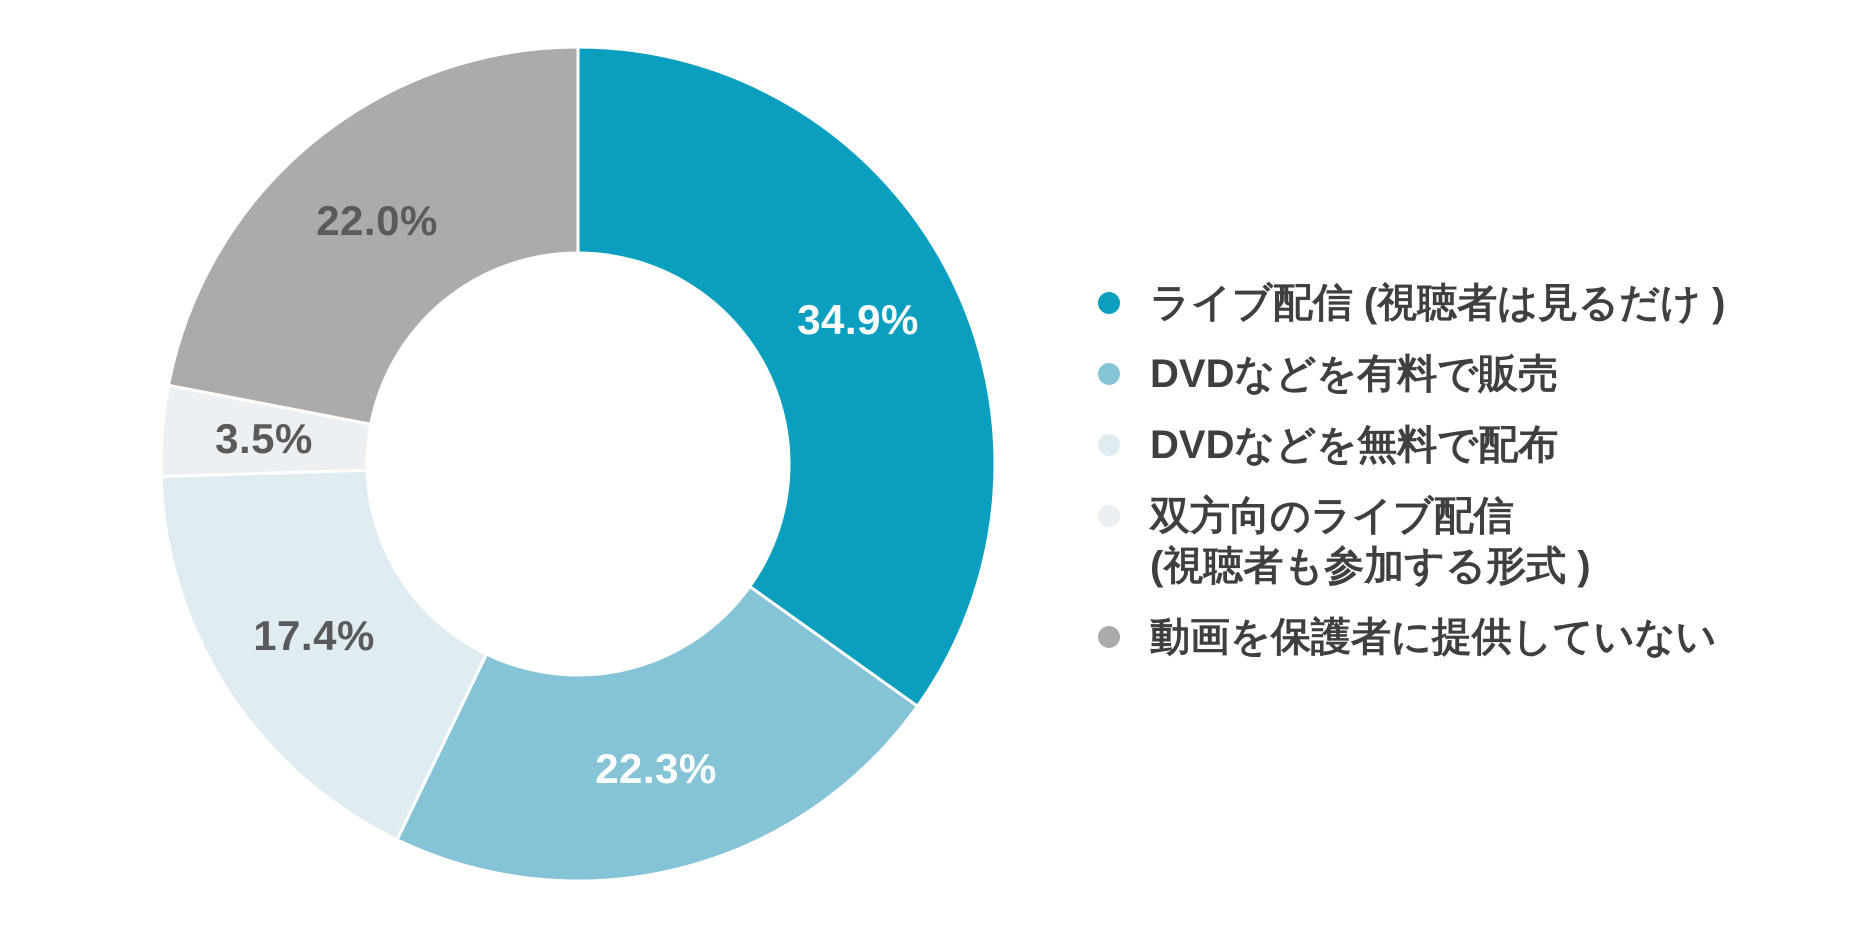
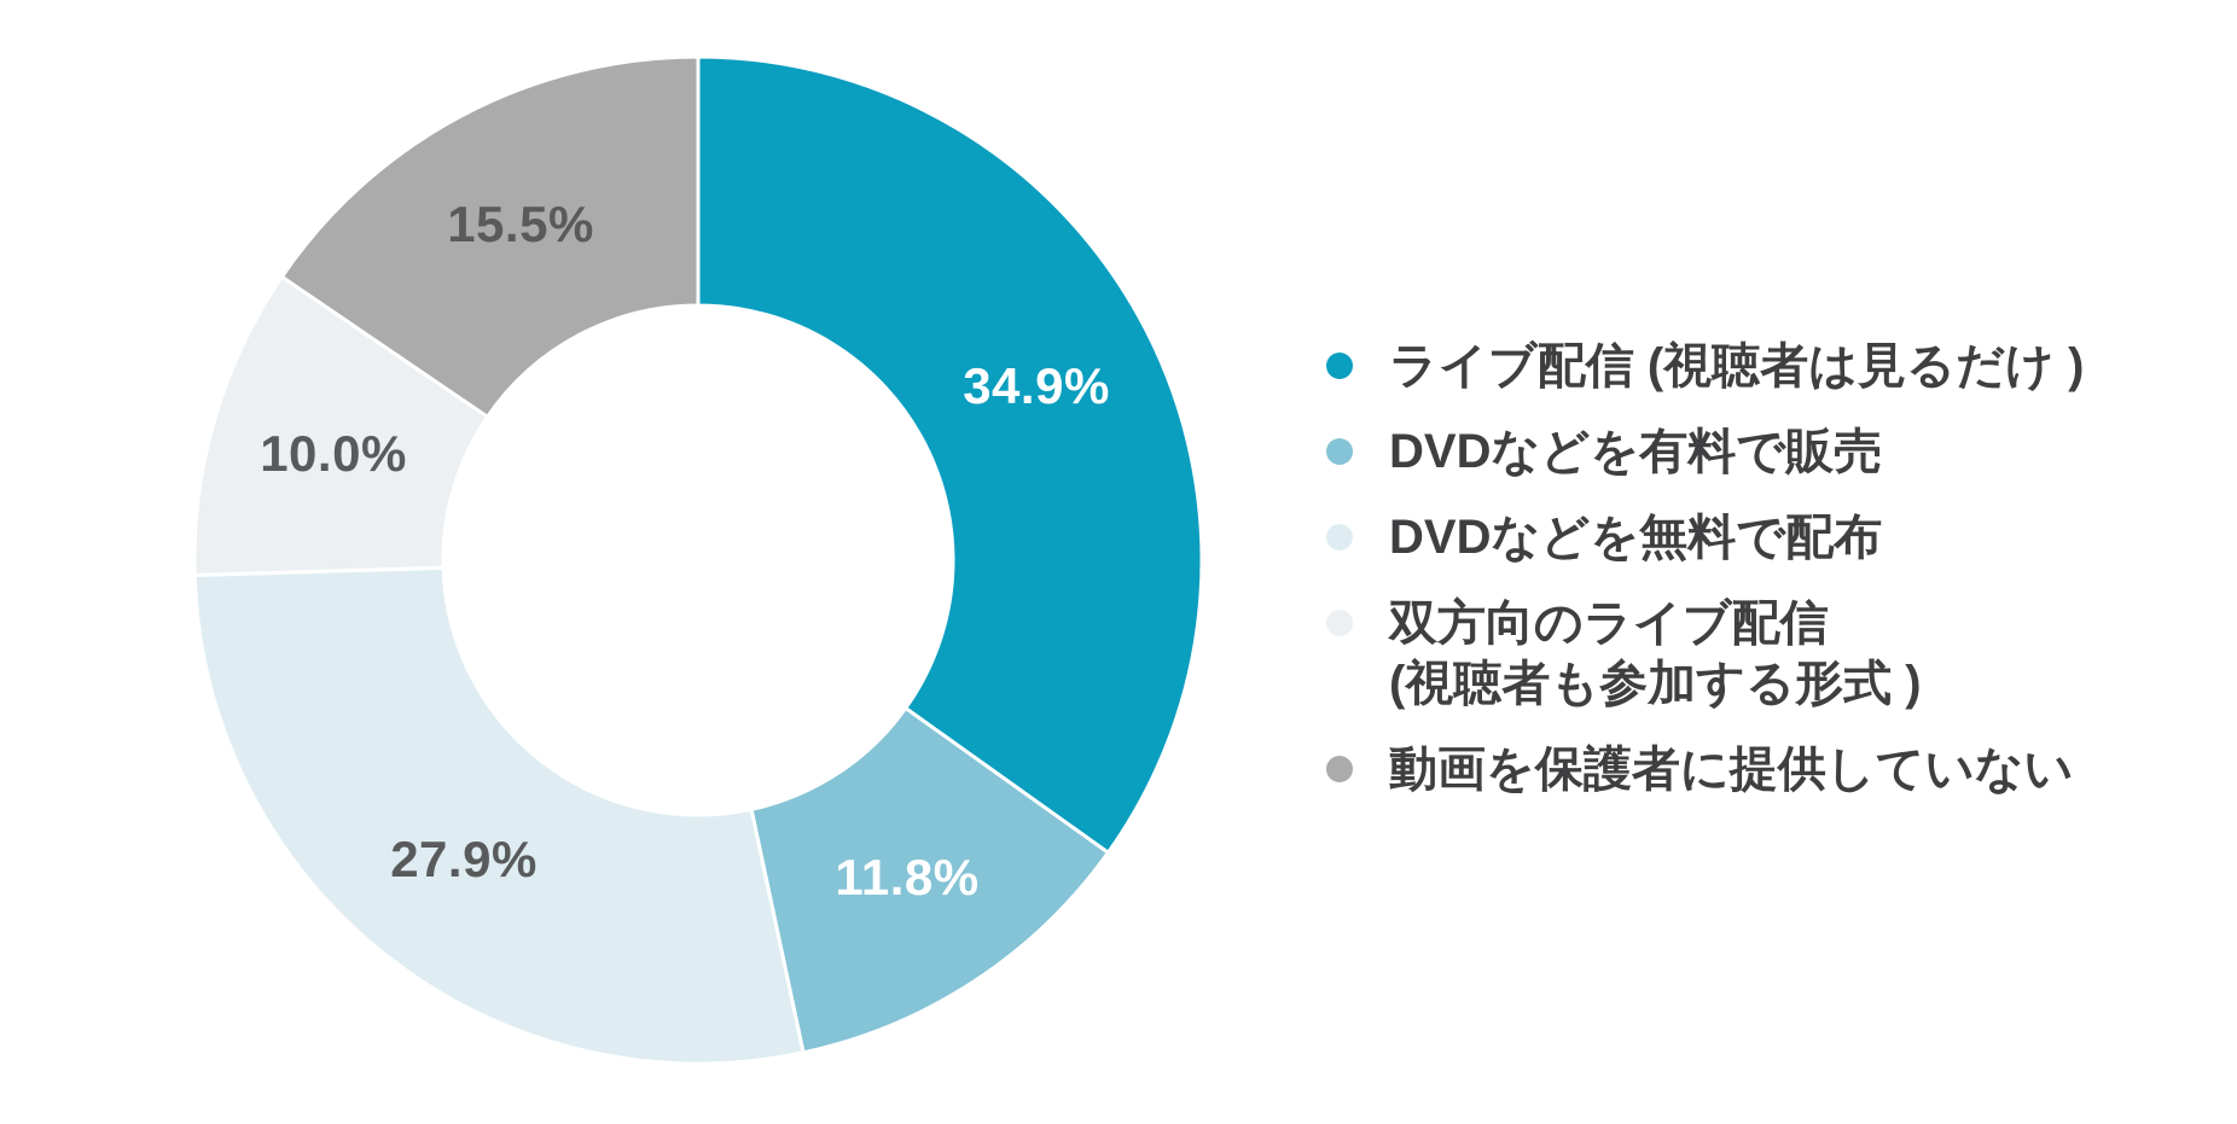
DVDなどを有料で販売: 22.3% -> 11.8%
DVDなどを無料で配布: 17.4% -> 27.9%
双方向のライブ配信 (視聴者も参加する形式 ): 3.5% -> 10.0%
動画を保護者に提供していない: 22.0% -> 15.5%
